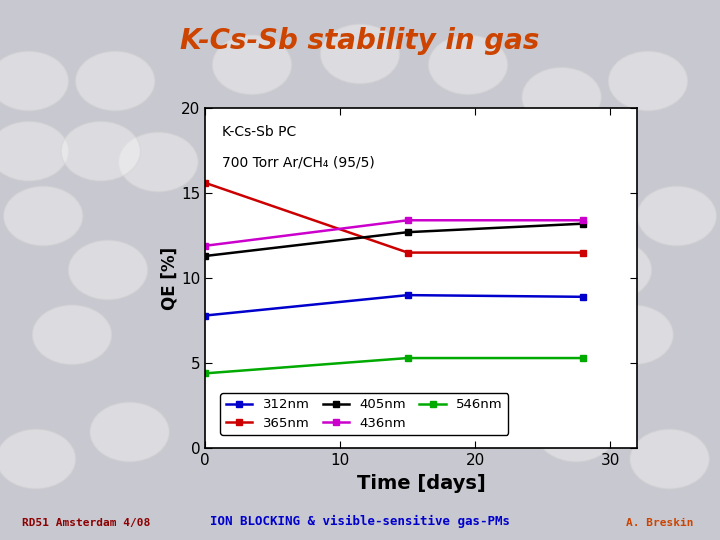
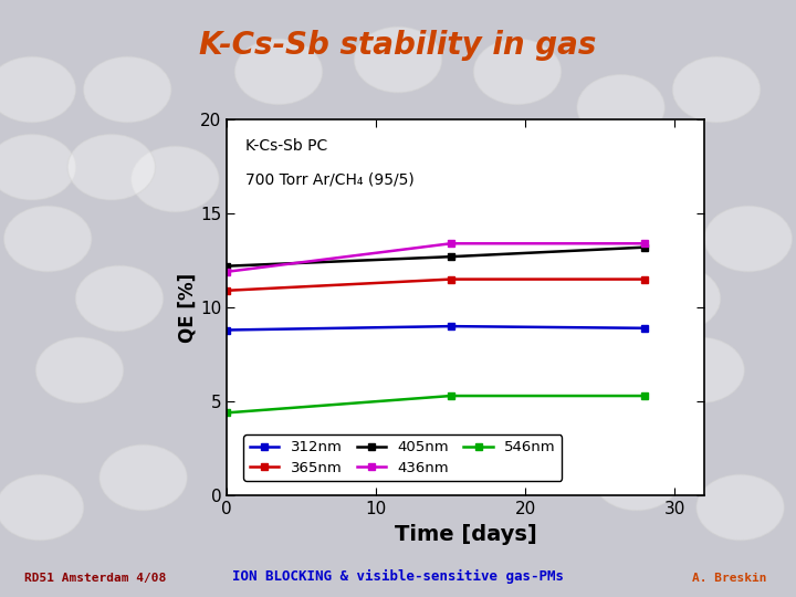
312nm/0: 7.8 -> 8.8
365nm/0: 15.6 -> 10.9
405nm/0: 11.3 -> 12.2
